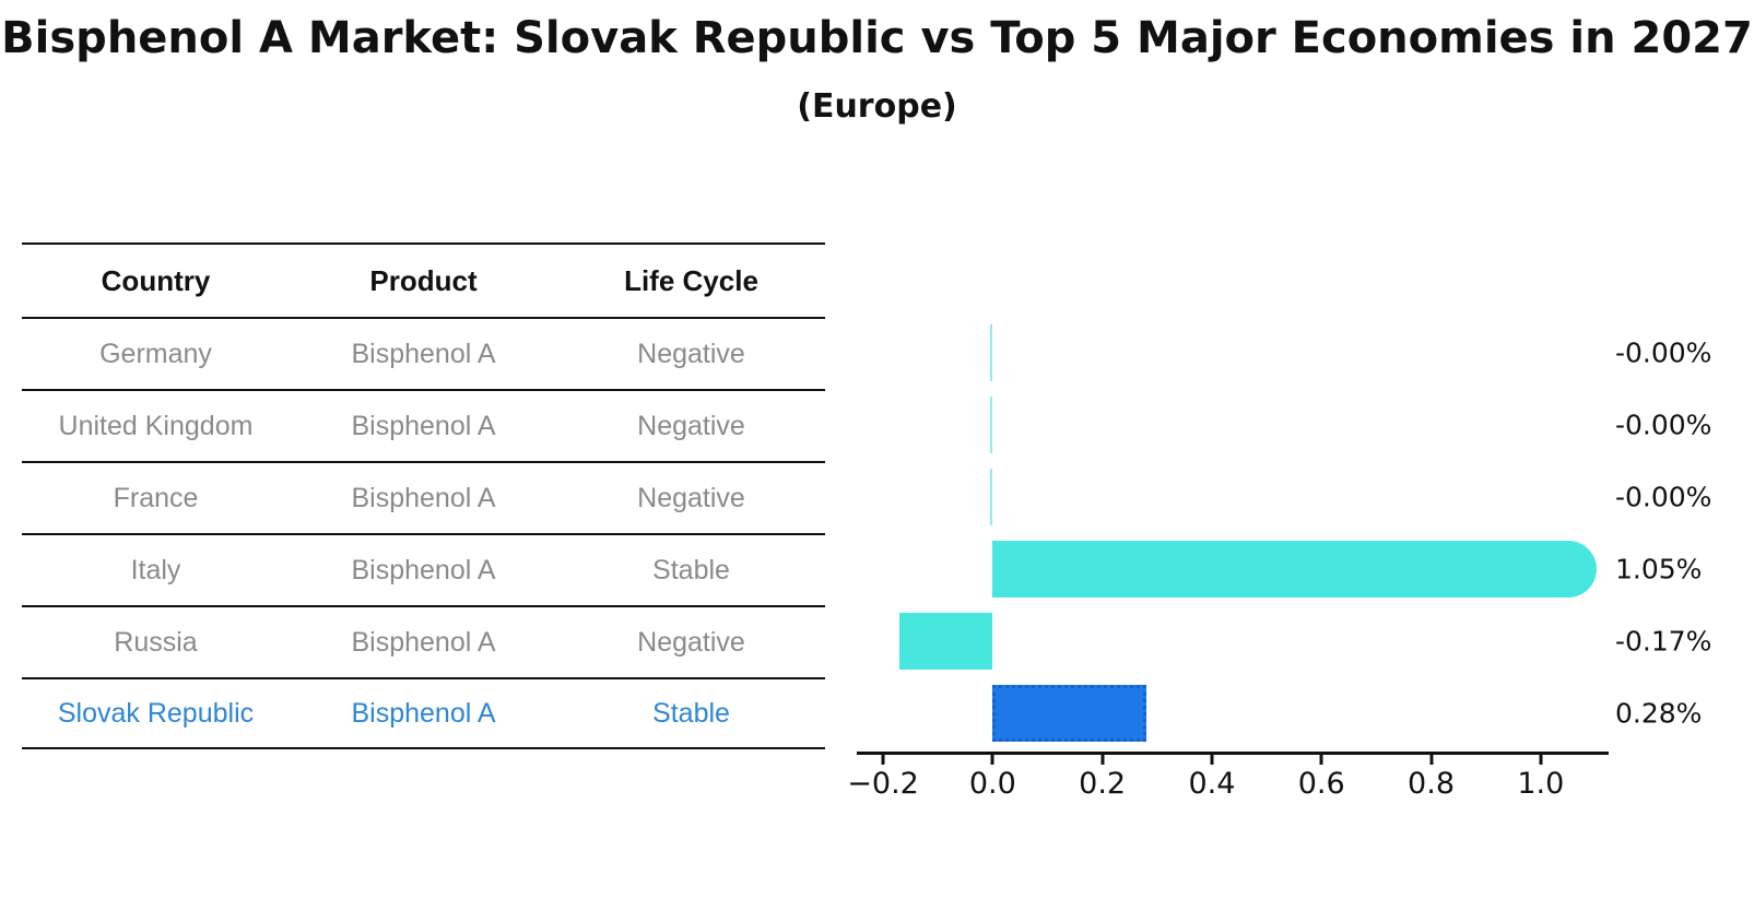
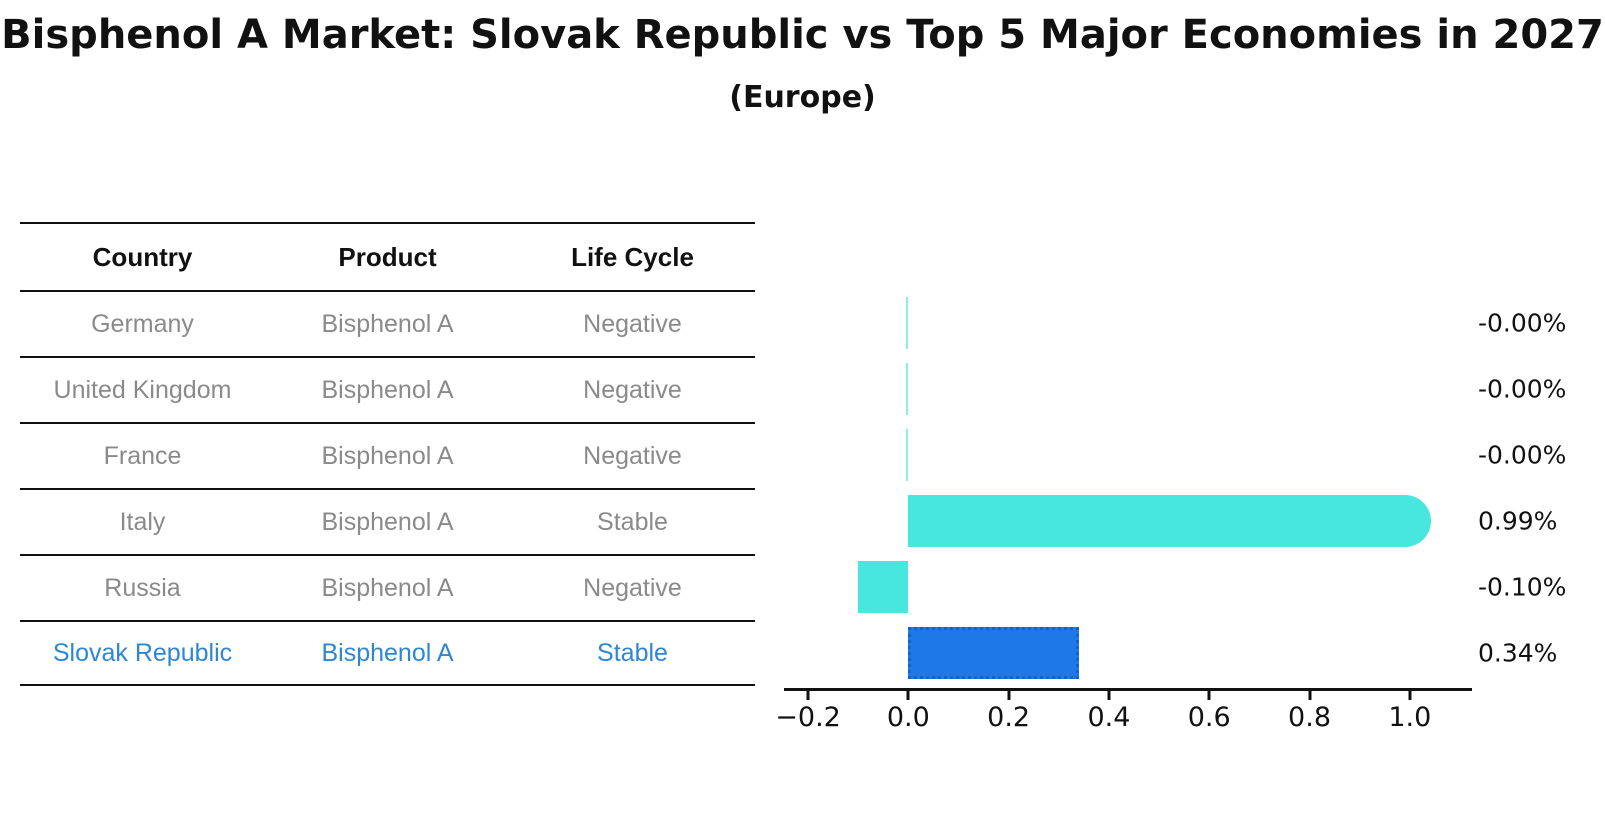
Italy: 1.05% -> 0.99%
Russia: -0.17% -> -0.10%
Slovak Republic: 0.28% -> 0.34%
